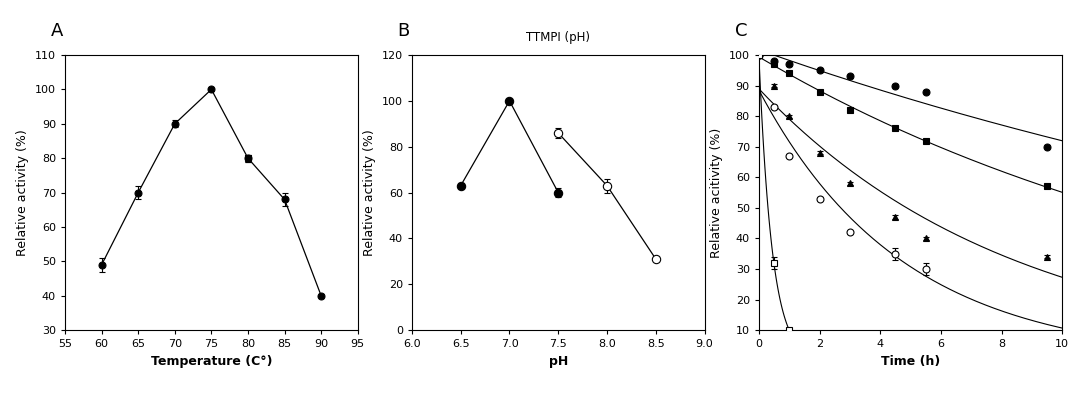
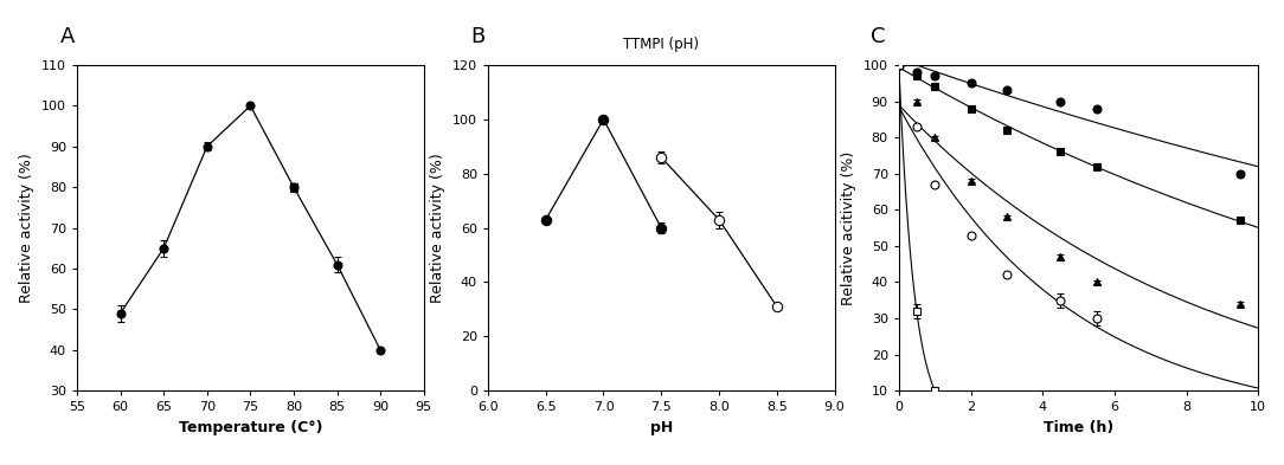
65: 70 -> 65
85: 68 -> 61
